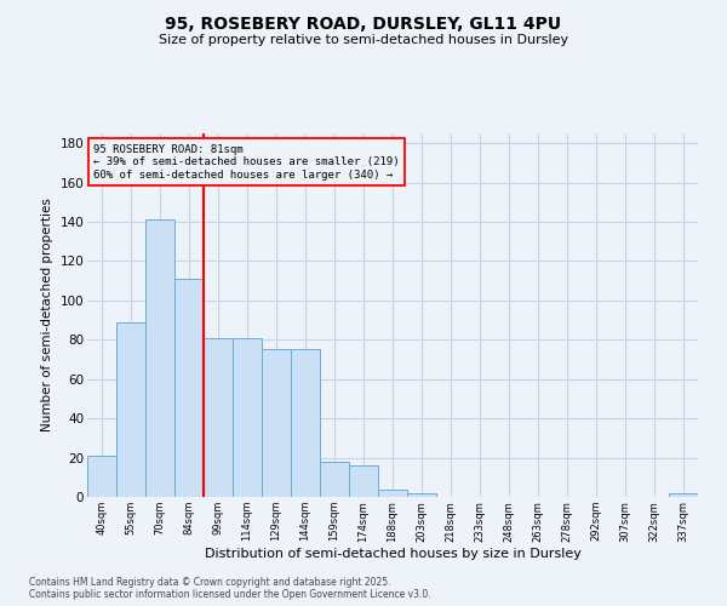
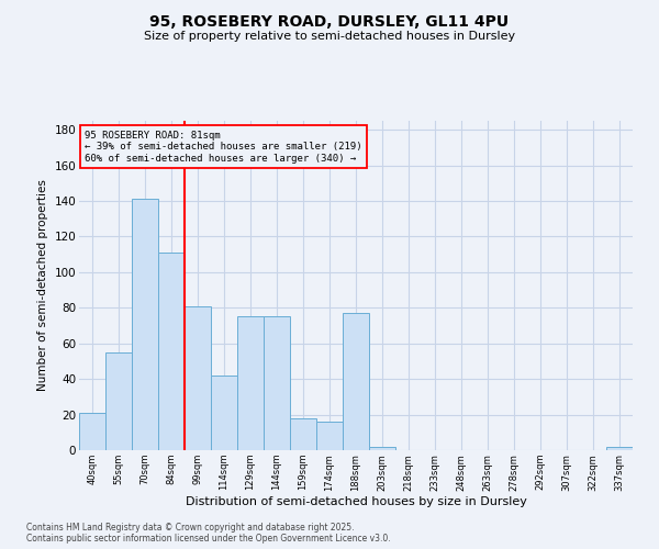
55sqm: 89 -> 55
114sqm: 81 -> 42
188sqm: 4 -> 77
